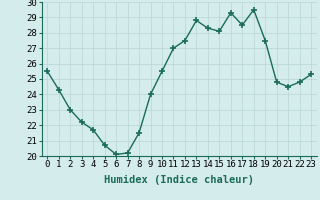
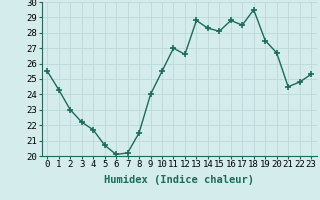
12: 27.5 -> 26.6
16: 29.3 -> 28.8
20: 24.8 -> 26.7
